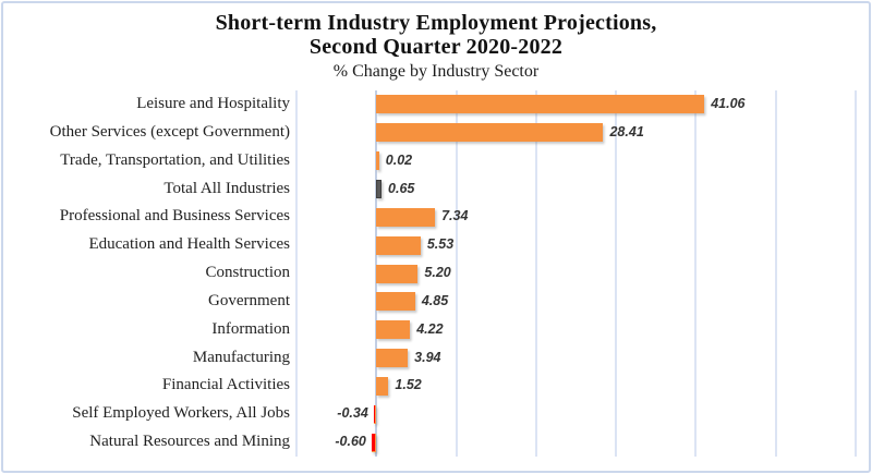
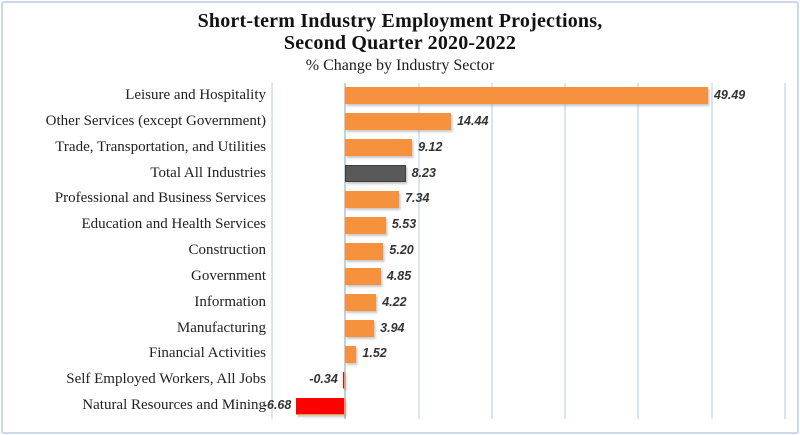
Leisure and Hospitality: 41.06 -> 49.49
Other Services (except Government): 28.41 -> 14.44
Trade, Transportation, and Utilities: 0.02 -> 9.12
Total All Industries: 0.65 -> 8.23
Natural Resources and Mining: -0.60 -> -6.68
